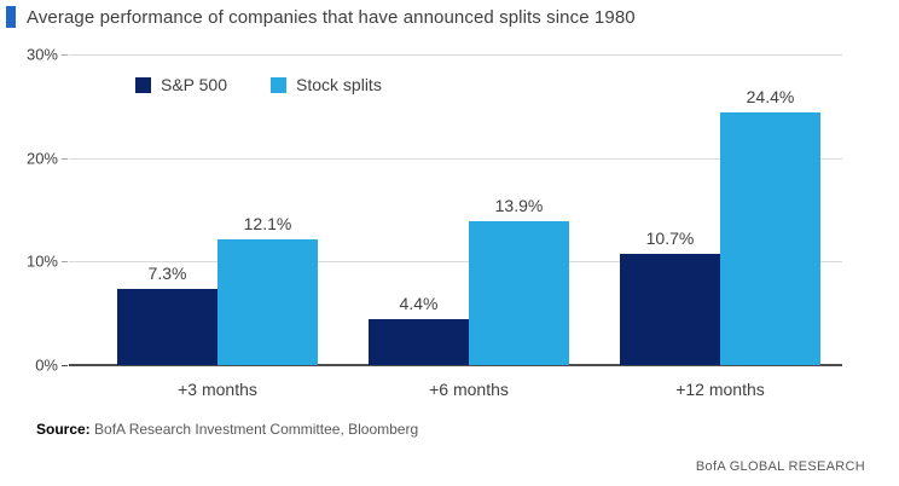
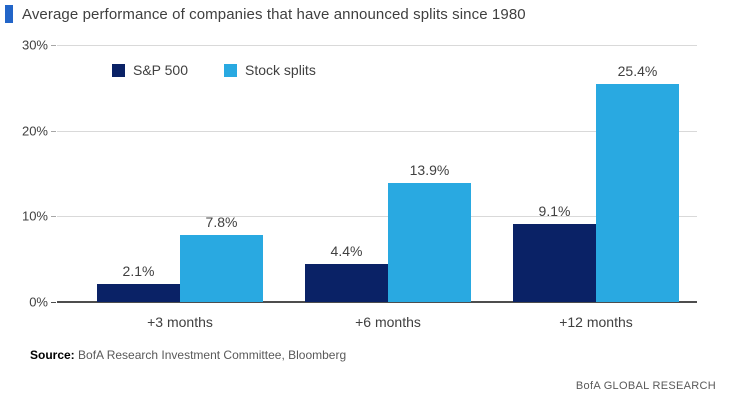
S&P 500/+3 months: 7.3% -> 2.1%
Stock splits/+3 months: 12.1% -> 7.8%
S&P 500/+12 months: 10.7% -> 9.1%
Stock splits/+12 months: 24.4% -> 25.4%
